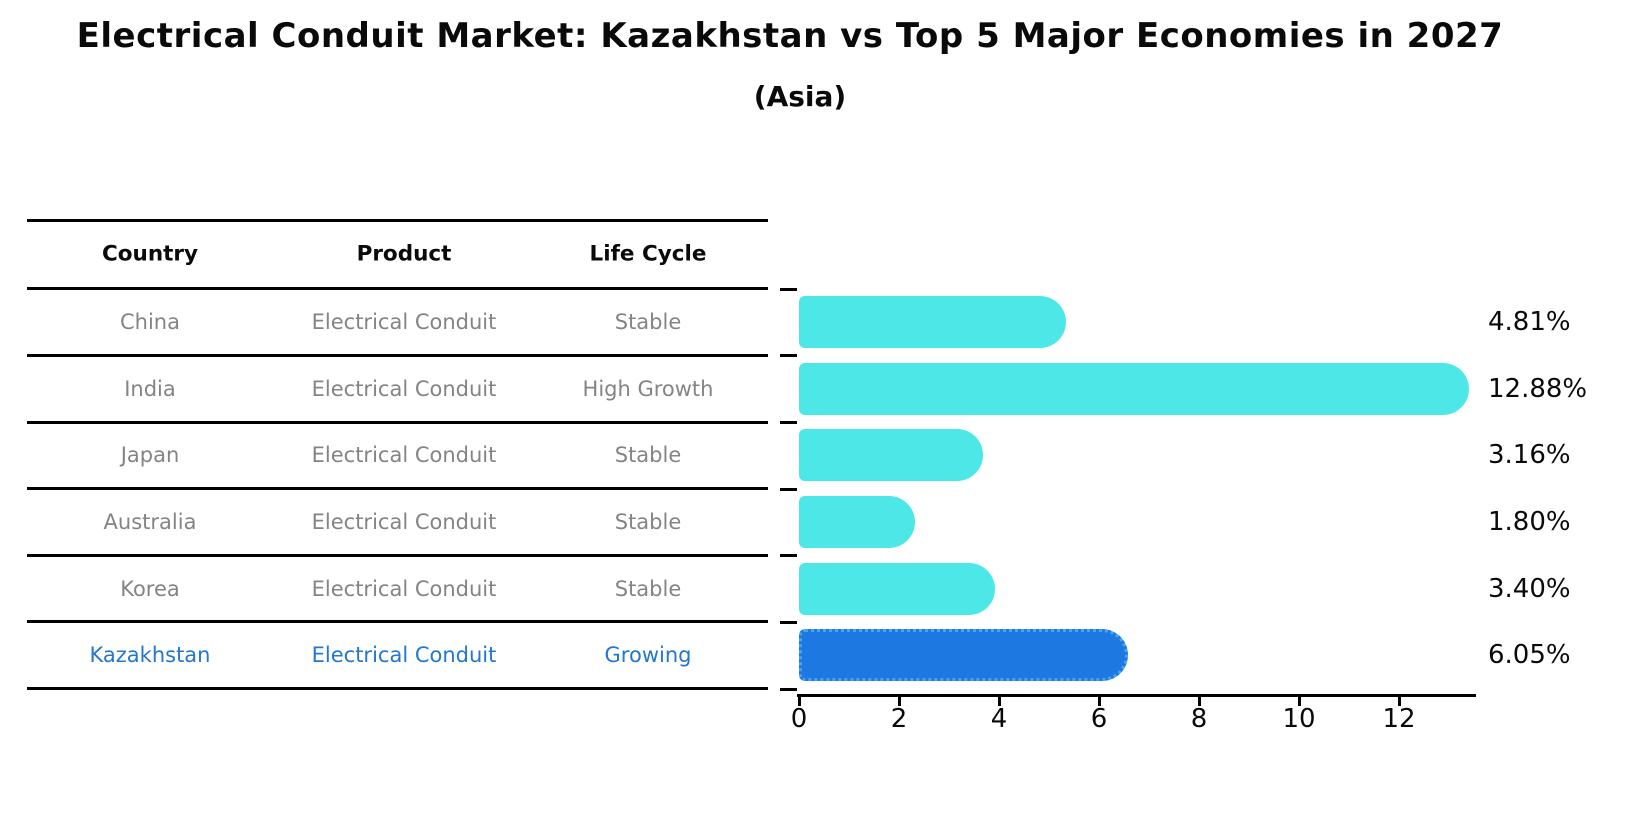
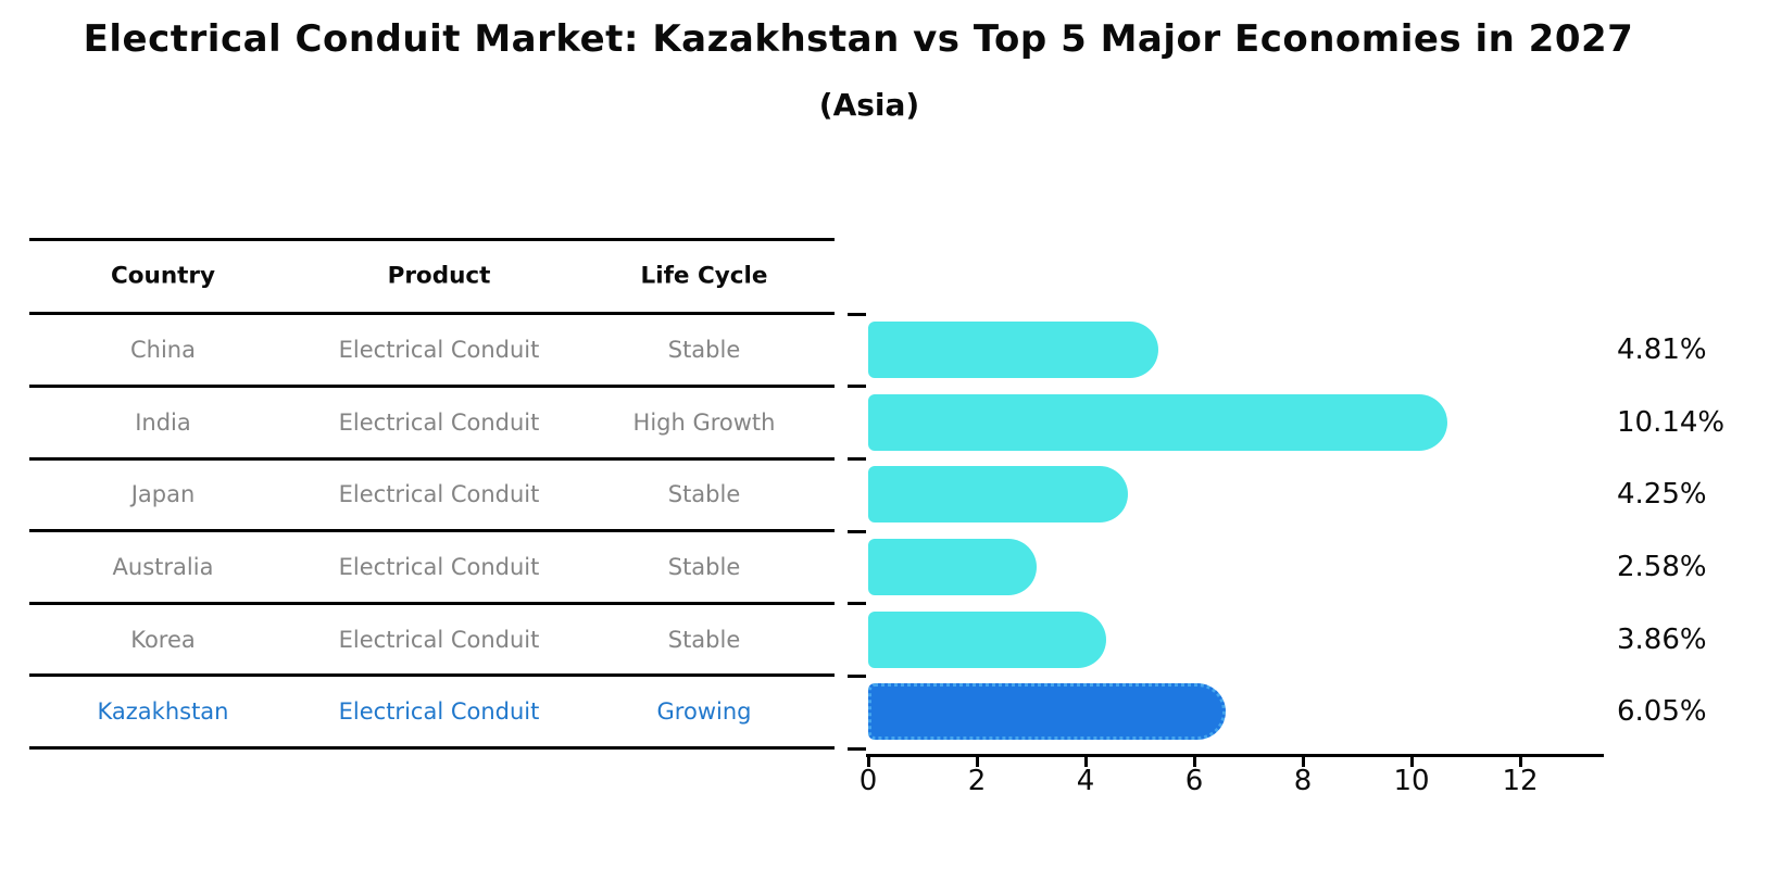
India: 12.88% -> 10.14%
Japan: 3.16% -> 4.25%
Australia: 1.80% -> 2.58%
Korea: 3.40% -> 3.86%
